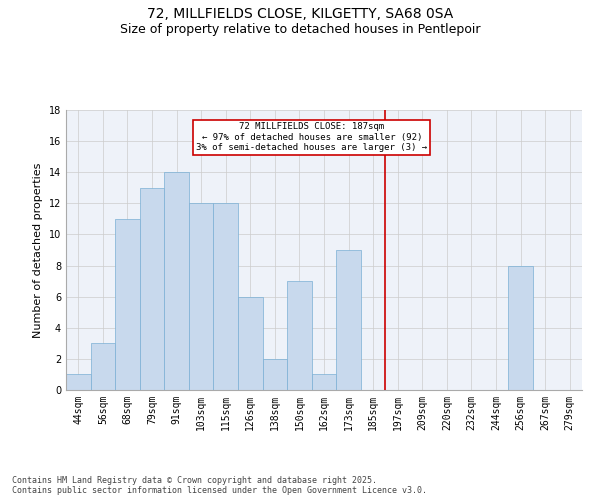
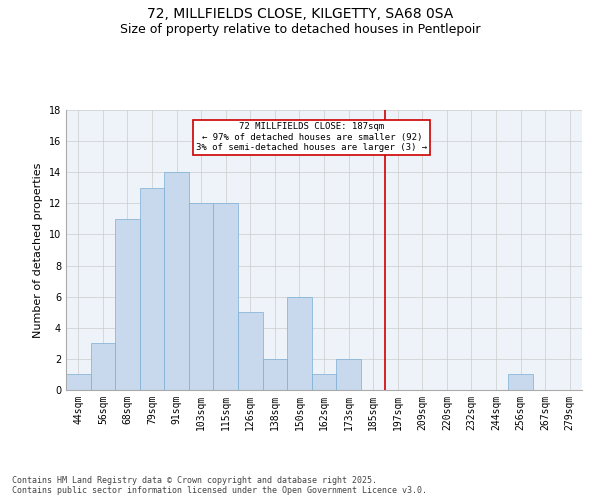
126sqm: 6 -> 5
150sqm: 7 -> 6
173sqm: 9 -> 2
256sqm: 8 -> 1
